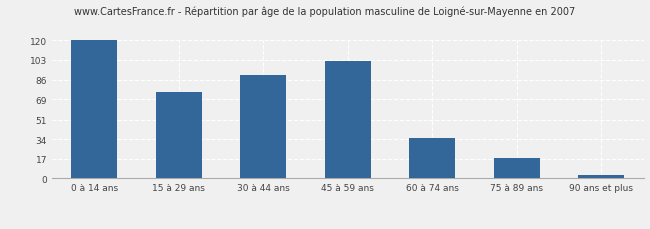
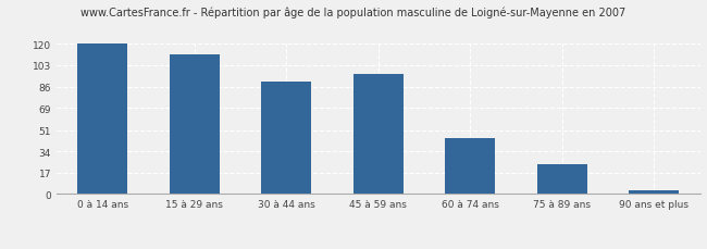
15 à 29 ans: 75 -> 112
45 à 59 ans: 102 -> 96
60 à 74 ans: 35 -> 45
75 à 89 ans: 18 -> 24
